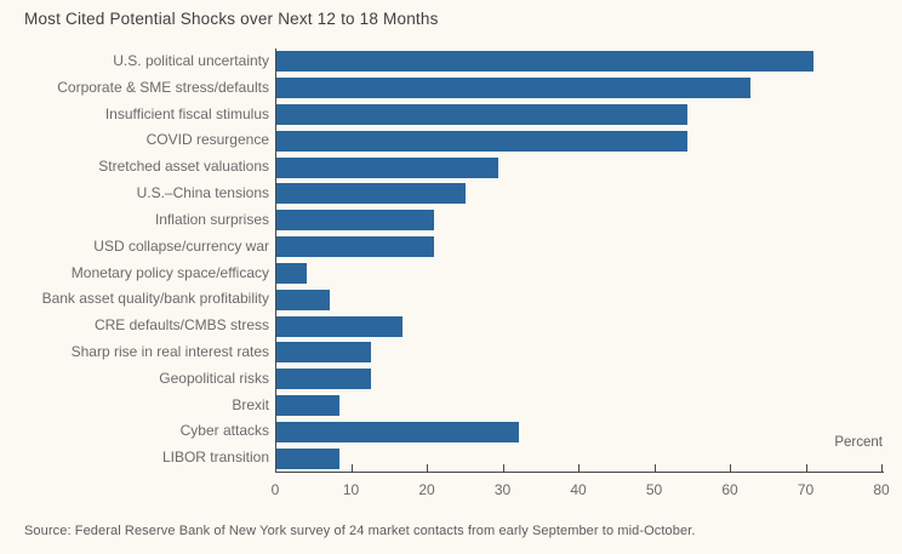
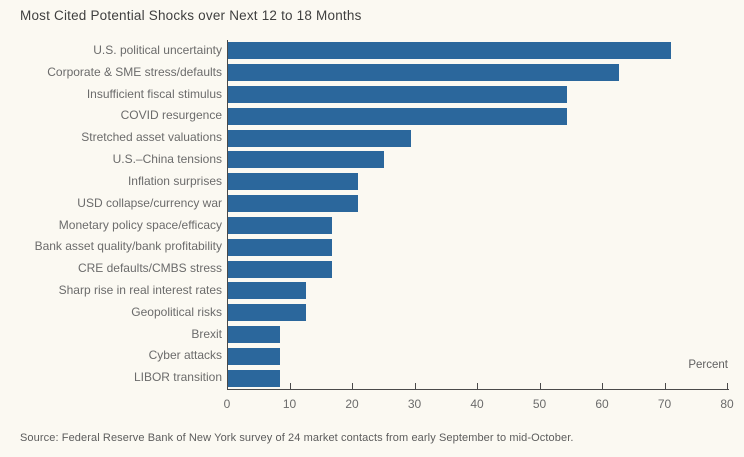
Monetary policy space/efficacy: 4 -> 17
Bank asset quality/bank profitability: 7 -> 17
Cyber attacks: 32 -> 8
